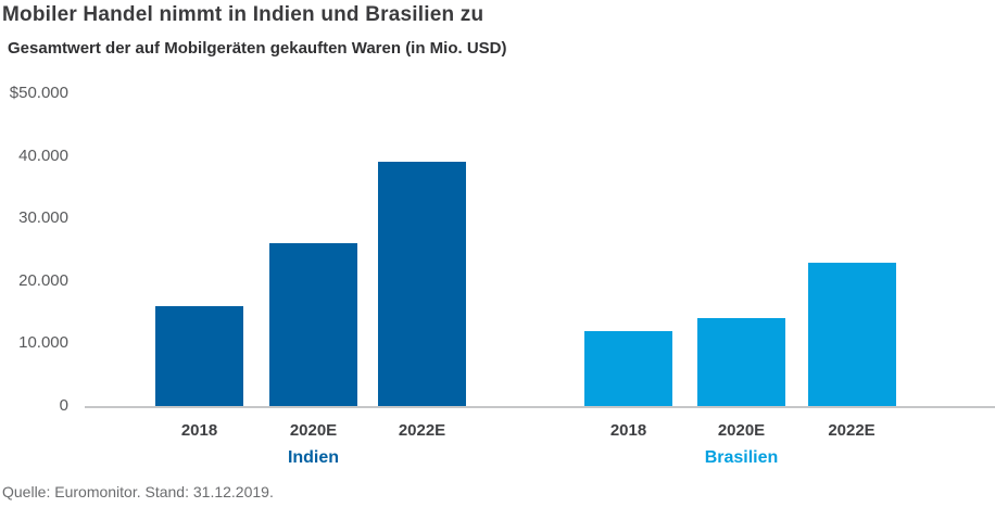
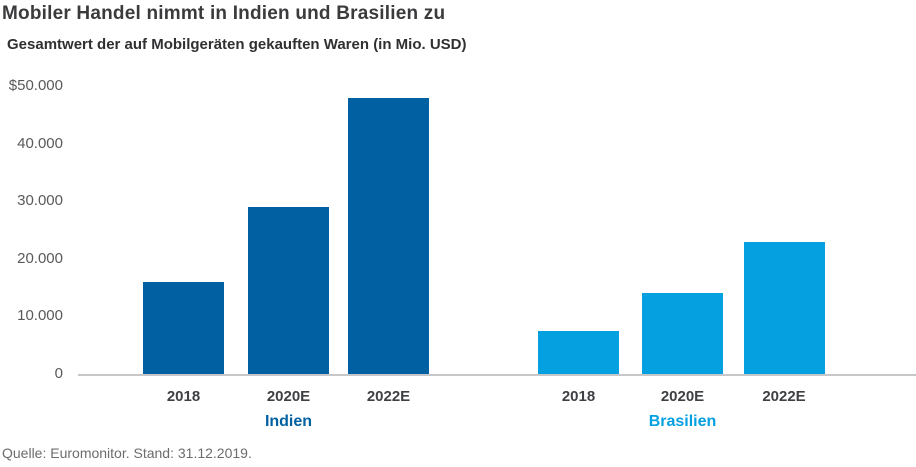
Brasilien/2018: $12000 -> $8000
Indien/2020E: $26000 -> $29000
Indien/2022E: $39000 -> $48000
